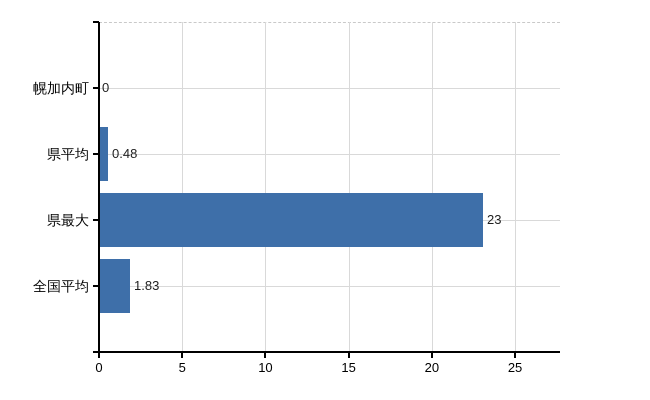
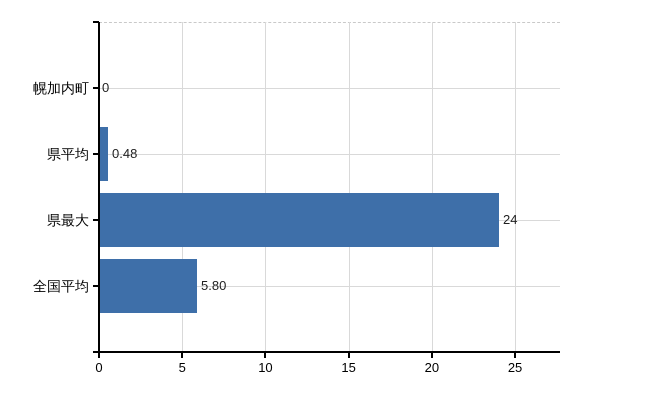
県最大: 23 -> 24
全国平均: 1.83 -> 5.80
